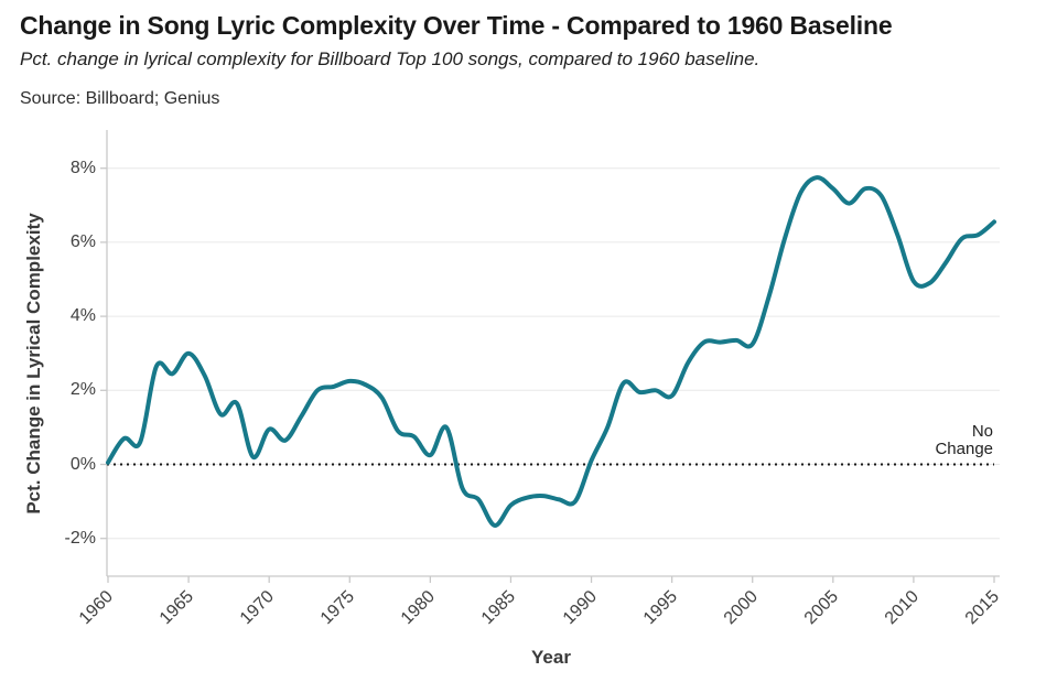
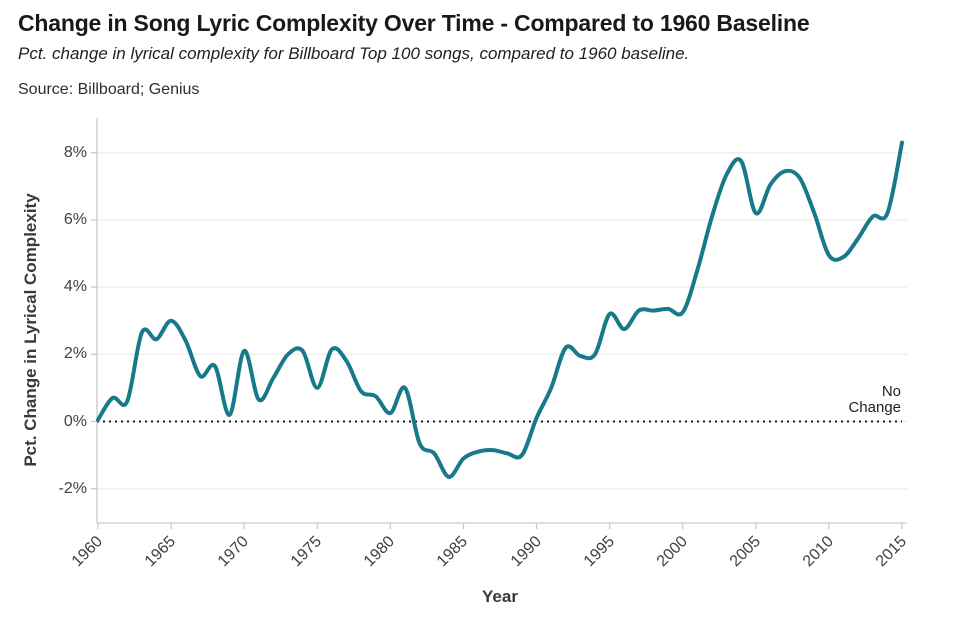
1970: 0.9% -> 2.1%
1975: 2.2% -> 1.0%
1995: 1.9% -> 3.2%
2005: 7.5% -> 6.2%
2015: 6.5% -> 8.3%
